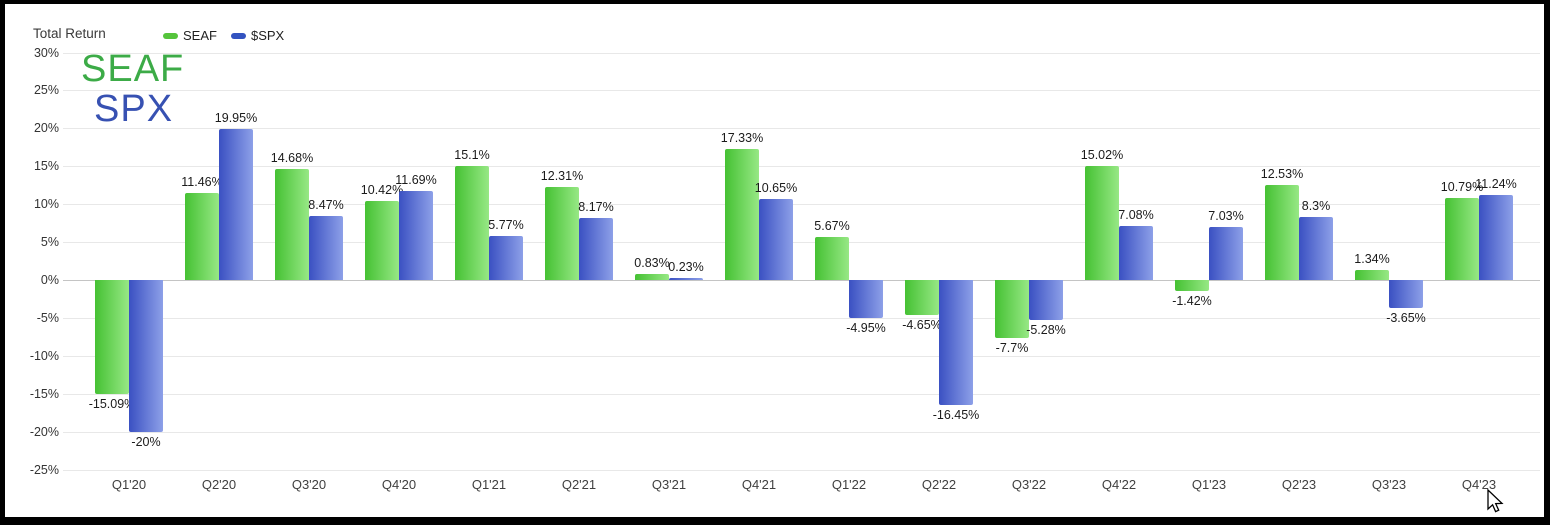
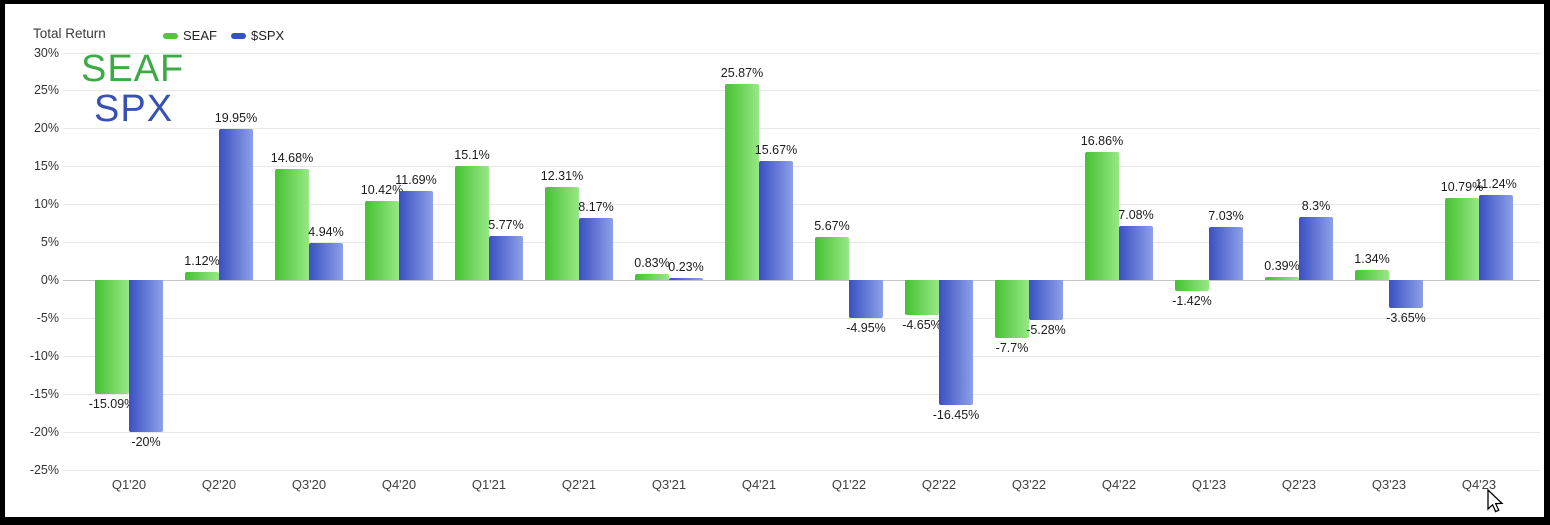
SEAF/Q2'20: 11.46% -> 1.12%
$SPX/Q3'20: 8.47% -> 4.94%
SEAF/Q4'21: 17.33% -> 25.87%
$SPX/Q4'21: 10.65% -> 15.67%
SEAF/Q4'22: 15.02% -> 16.86%
SEAF/Q2'23: 12.53% -> 0.39%
